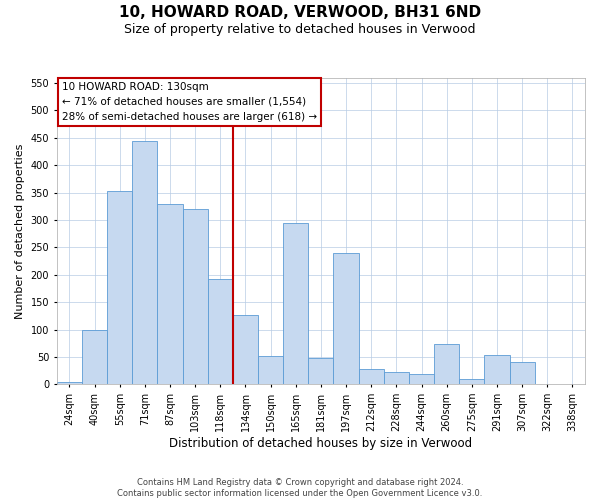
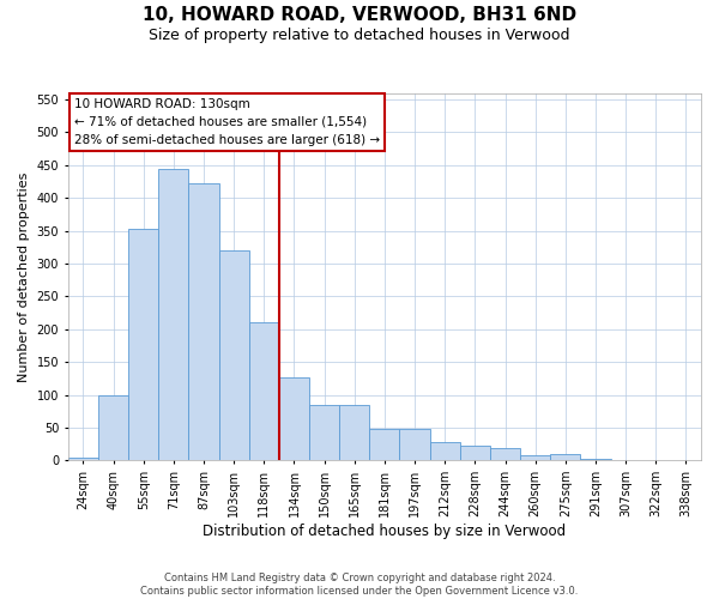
87sqm: 330 -> 422
118sqm: 192 -> 210
150sqm: 52 -> 85
165sqm: 294 -> 85
197sqm: 240 -> 48
260sqm: 74 -> 7
291sqm: 54 -> 2
307sqm: 40 -> 1
